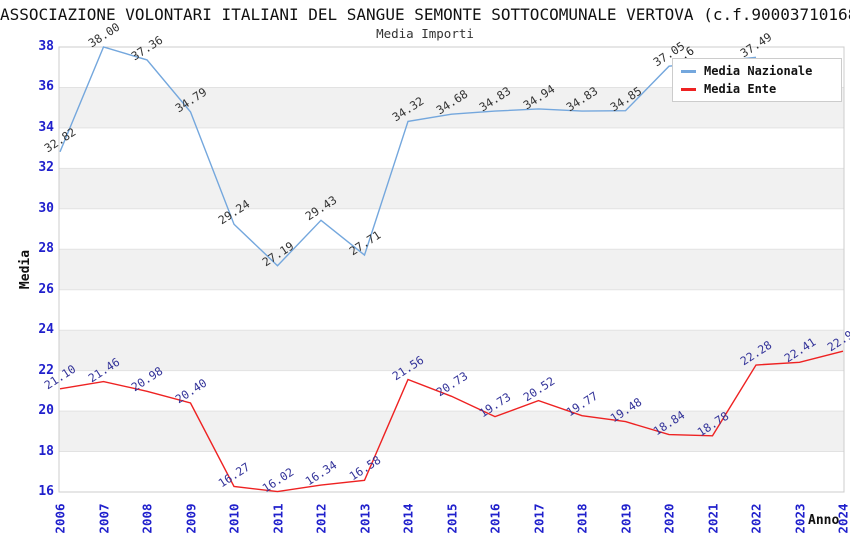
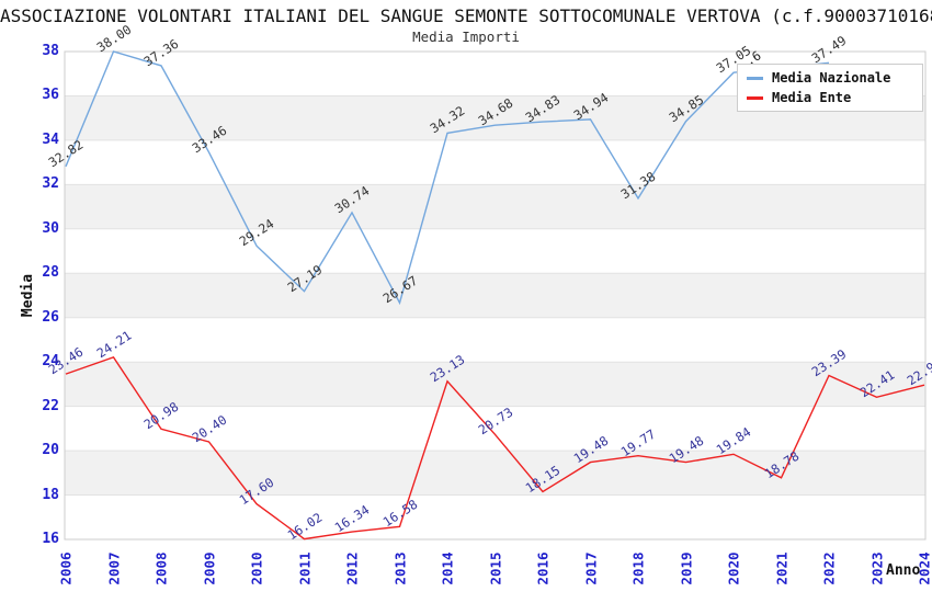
Media Ente/2006: 21.10 -> 23.46
Media Ente/2007: 21.46 -> 24.21
Media Nazionale/2009: 34.79 -> 33.46
Media Ente/2010: 16.27 -> 17.60
Media Nazionale/2012: 29.43 -> 30.74
Media Nazionale/2013: 27.71 -> 26.67
Media Ente/2014: 21.56 -> 23.13
Media Ente/2016: 19.73 -> 18.15
Media Ente/2017: 20.52 -> 19.48
Media Nazionale/2018: 34.83 -> 31.38
Media Ente/2020: 18.84 -> 19.84
Media Ente/2022: 22.28 -> 23.39
